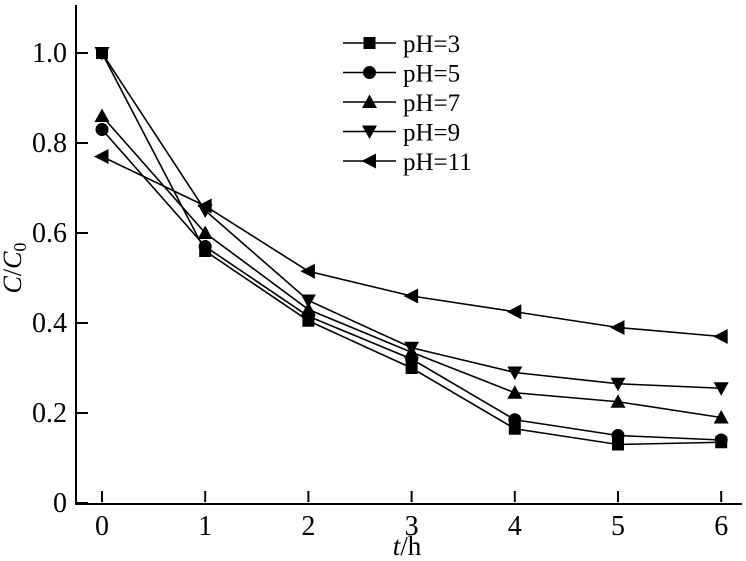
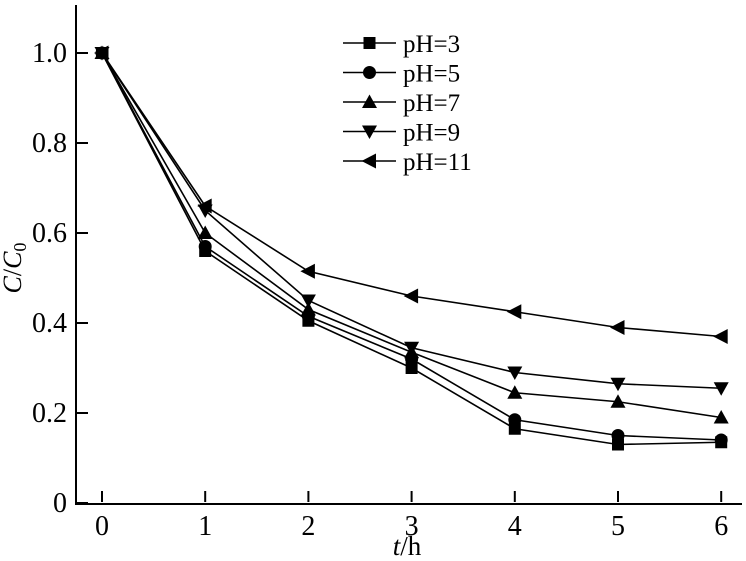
pH=5/0: 0.83 -> 1.00
pH=7/0: 0.86 -> 1.00
pH=11/0: 0.77 -> 1.00
